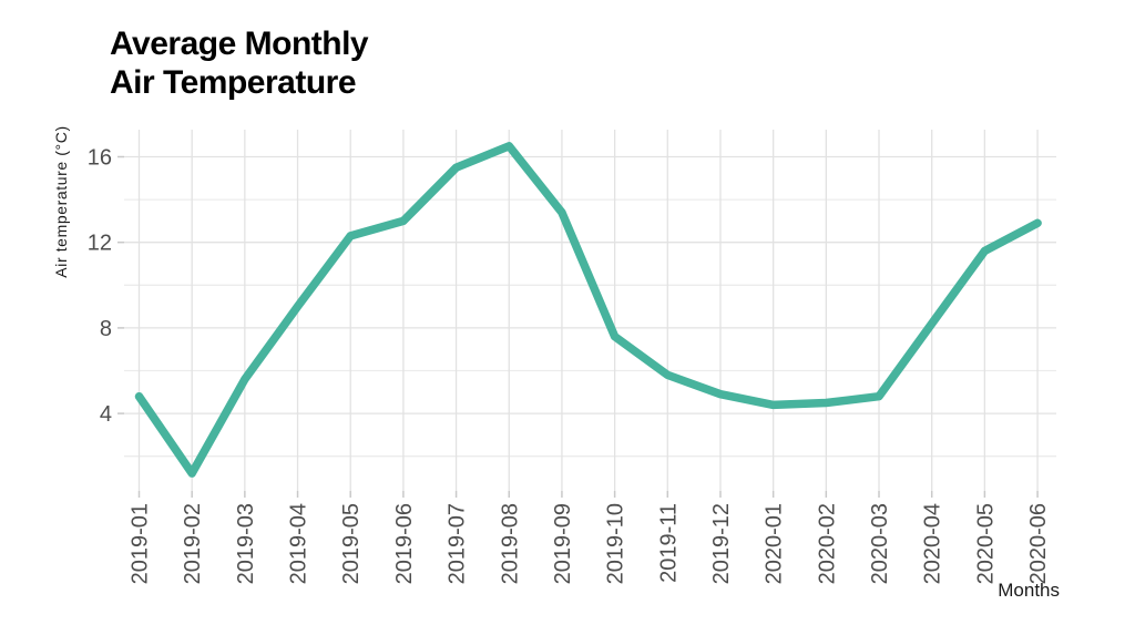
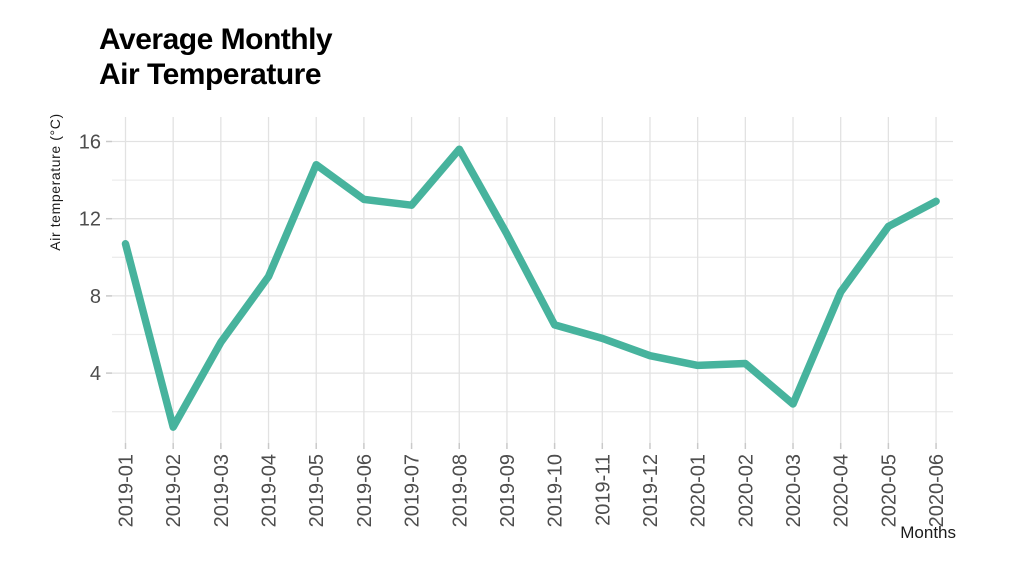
2019-01: 4.8 -> 10.7
2019-05: 12.3 -> 14.8
2019-07: 15.5 -> 12.7
2019-08: 16.5 -> 15.6
2019-09: 13.4 -> 11.2
2019-10: 7.6 -> 6.5
2020-03: 4.8 -> 2.4
